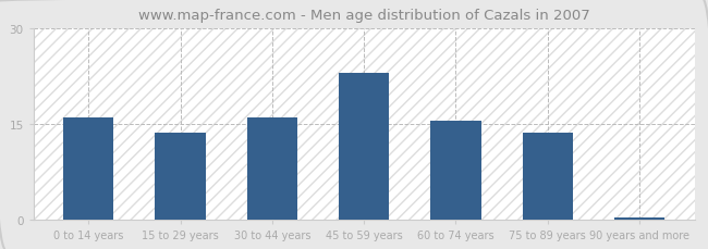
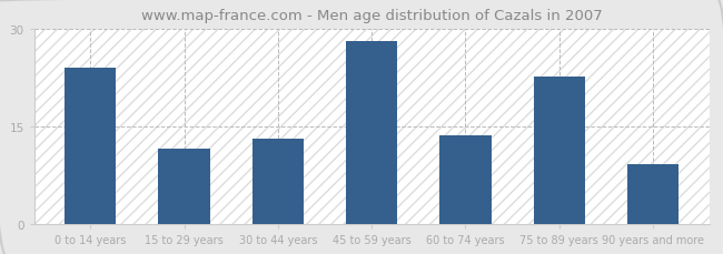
0 to 14 years: 16.0 -> 24.0
15 to 29 years: 13.5 -> 11.6
30 to 44 years: 16.0 -> 13.0
45 to 59 years: 23.0 -> 28.0
60 to 74 years: 15.5 -> 13.6
75 to 89 years: 13.5 -> 22.6
90 years and more: 0.3 -> 9.2
